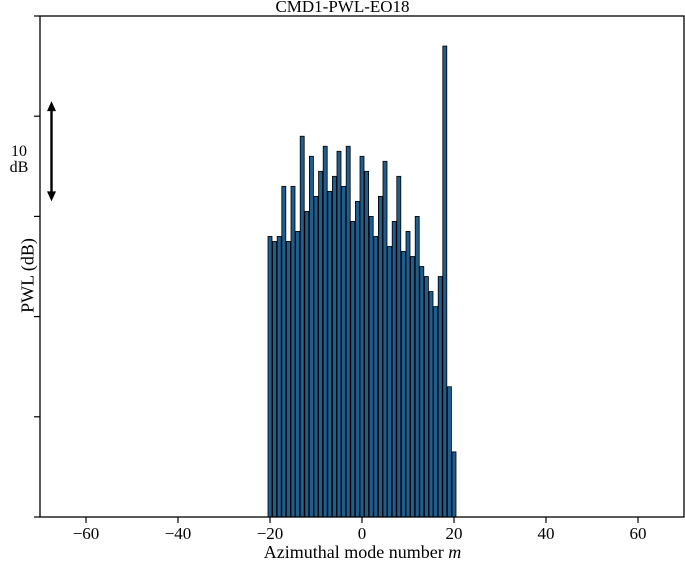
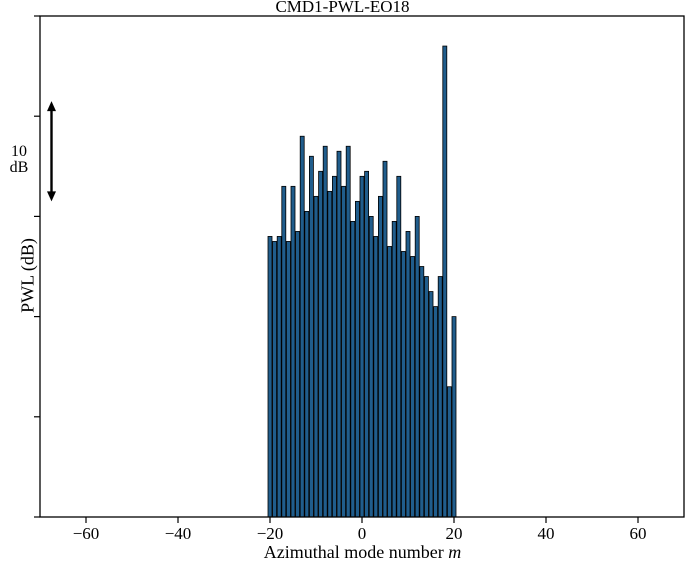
0: 36 -> 34
20: 6 -> 20
